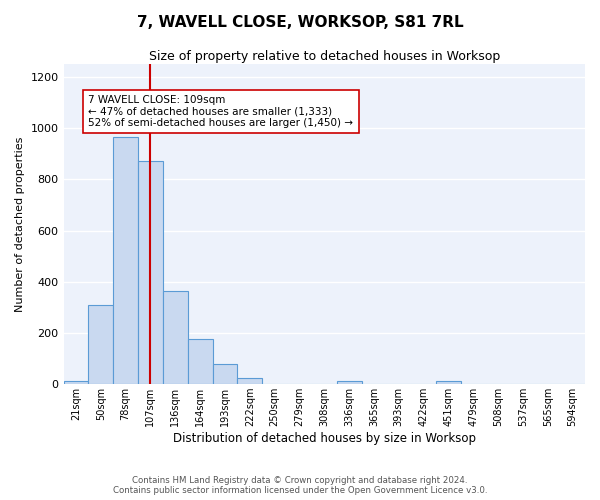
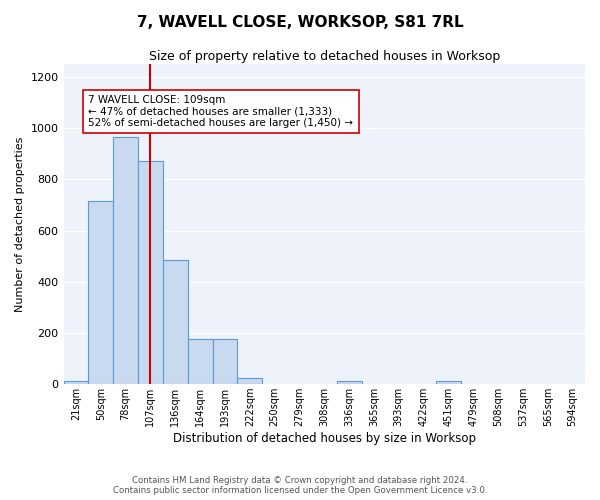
50sqm: 310 -> 715
136sqm: 365 -> 485
193sqm: 80 -> 175
